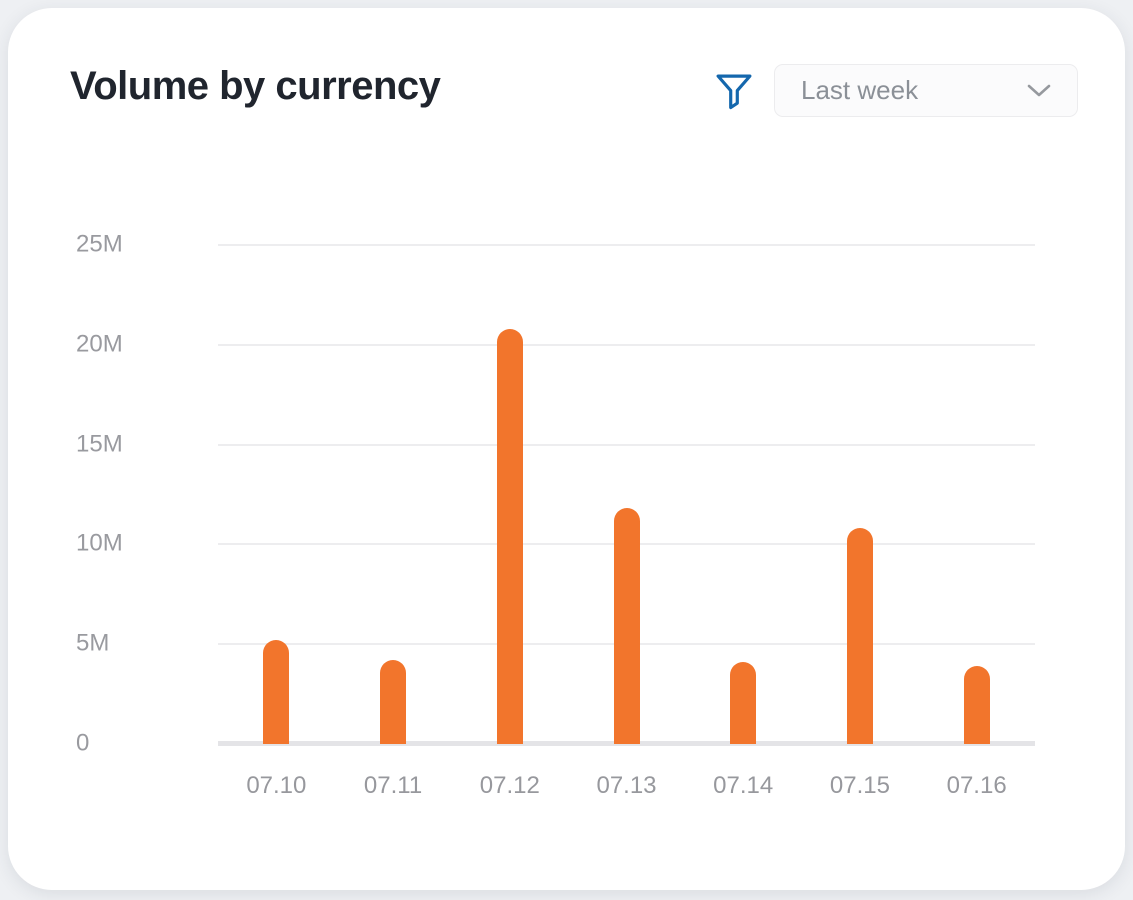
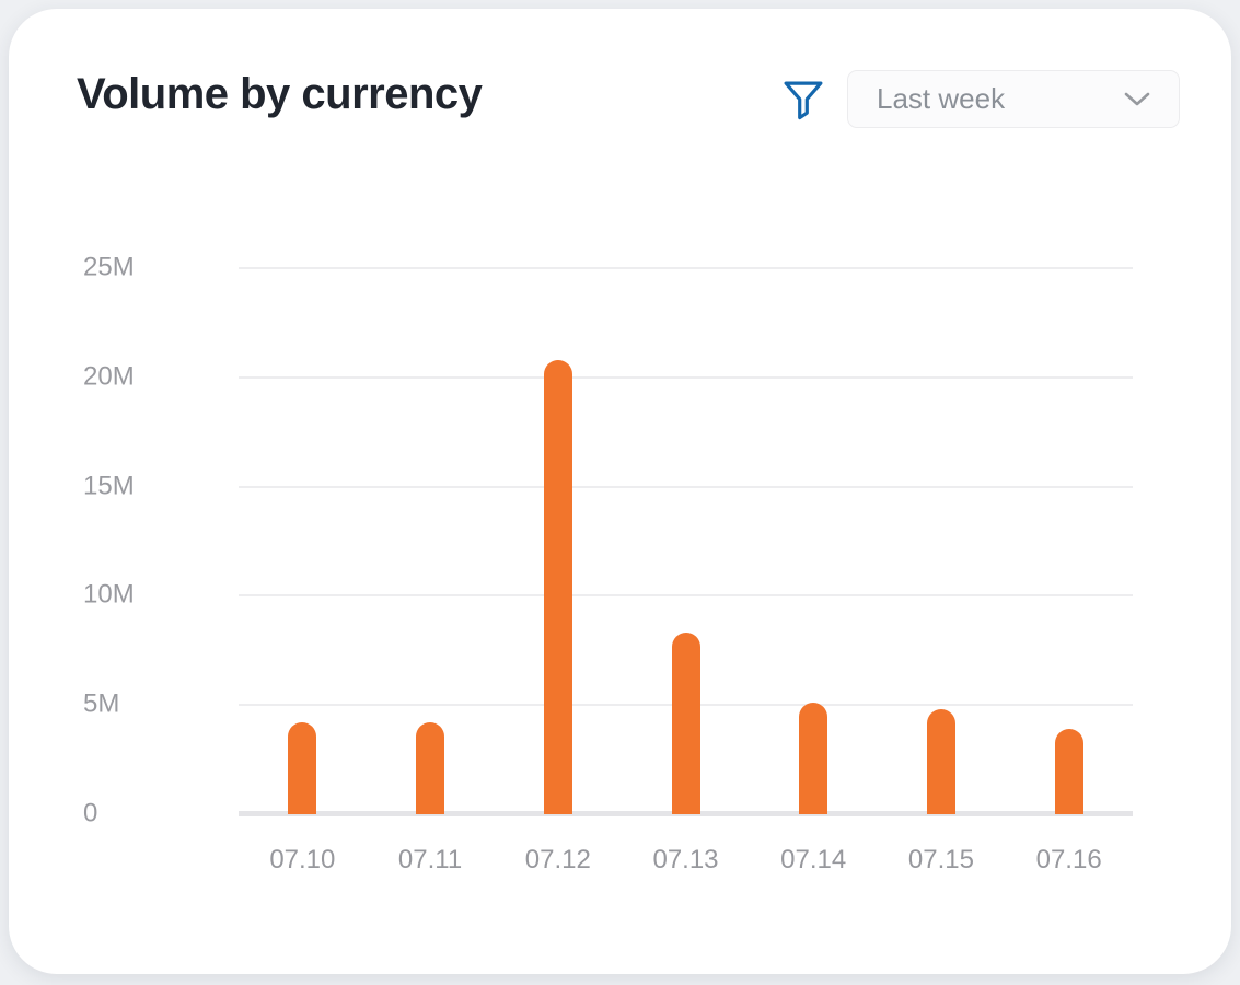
07.10: 5.2M -> 4.2M
07.13: 11.8M -> 8.3M
07.14: 4.1M -> 5.1M
07.15: 10.8M -> 4.8M
